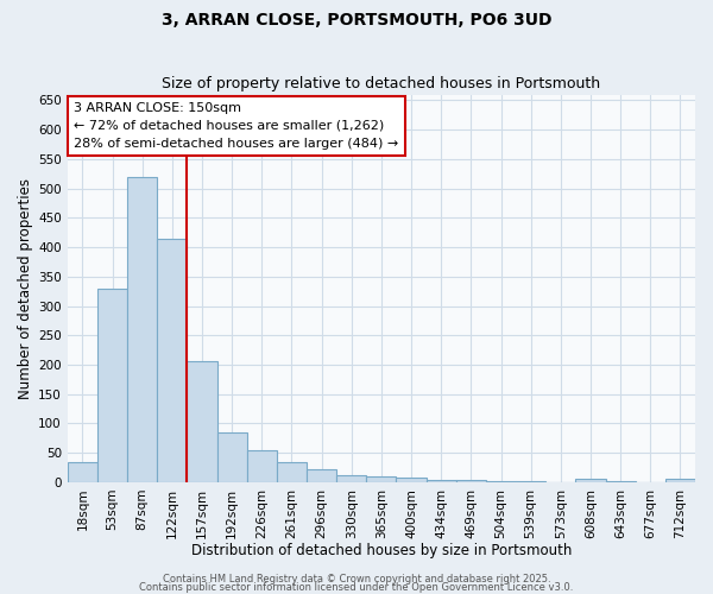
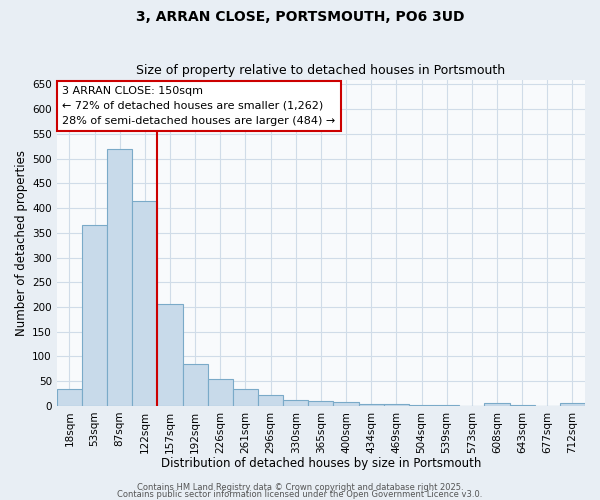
53sqm: 330 -> 365
